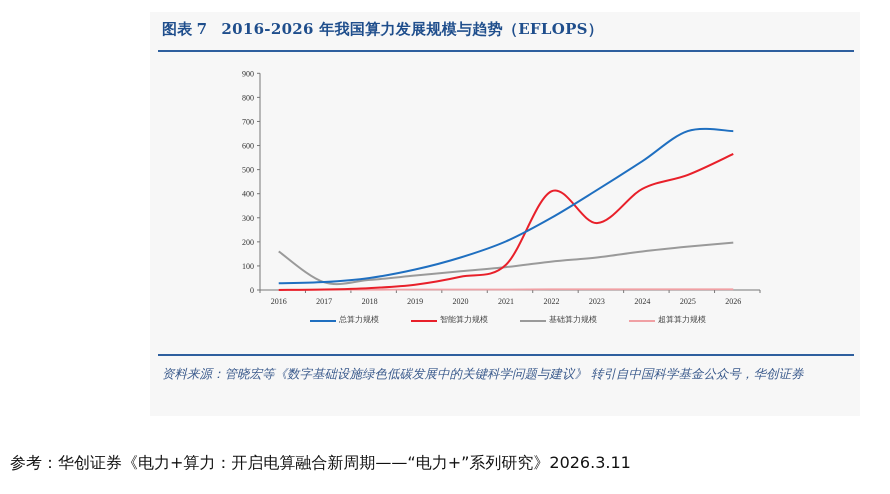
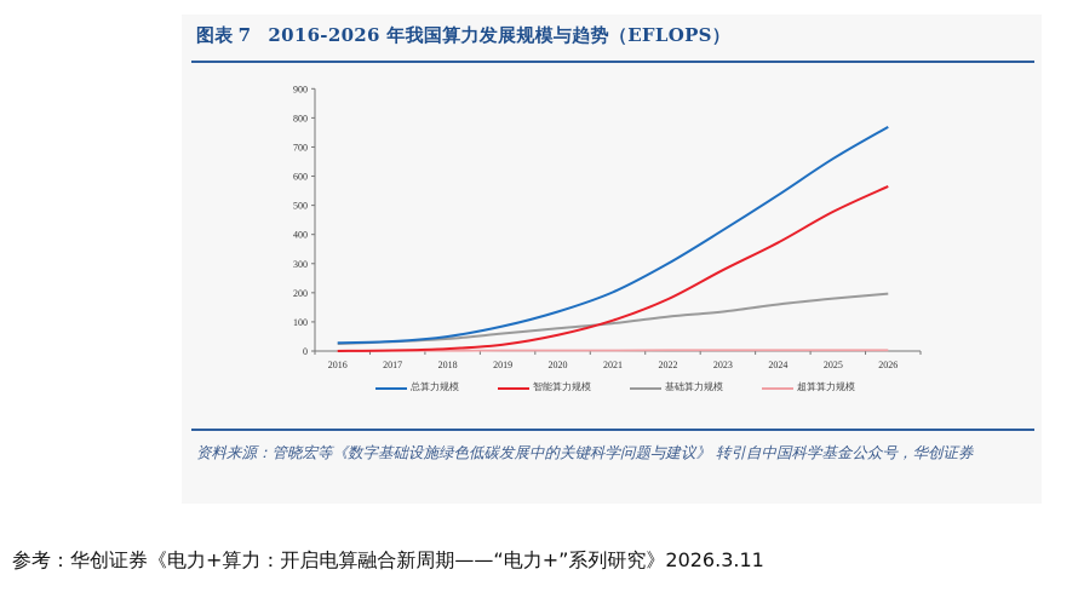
基础算力规模/2016: 160 -> 20
智能算力规模/2022: 410 -> 180
智能算力规模/2024: 420 -> 370
总算力规模/2026: 660 -> 770
